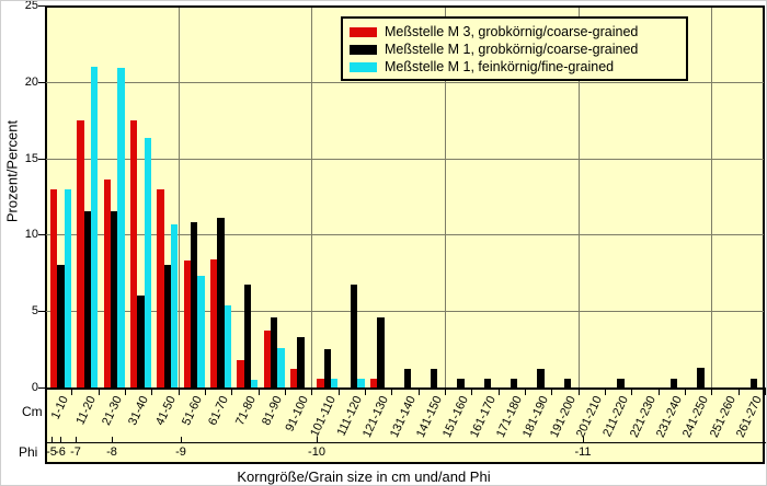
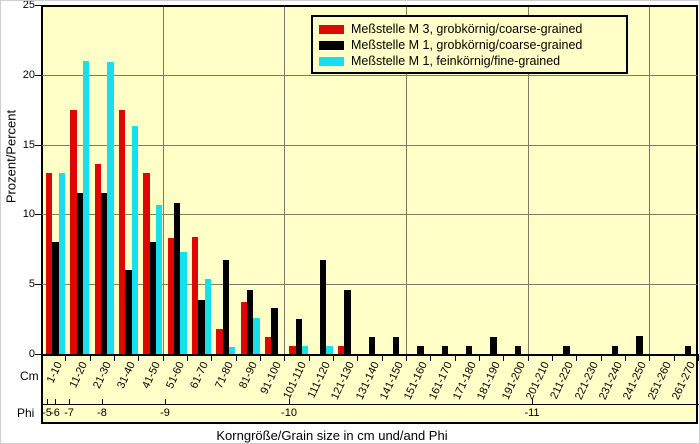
Meßstelle M 1, grobkörnig/coarse-grained/61-70: 11.1 -> 3.9
